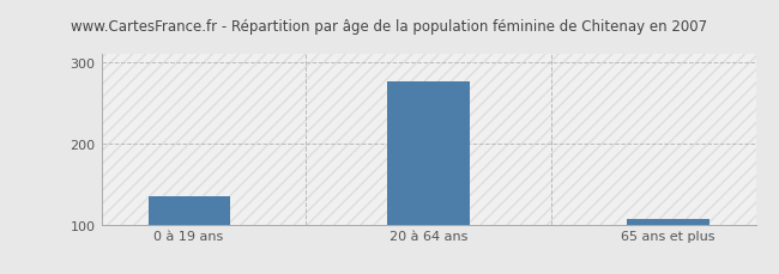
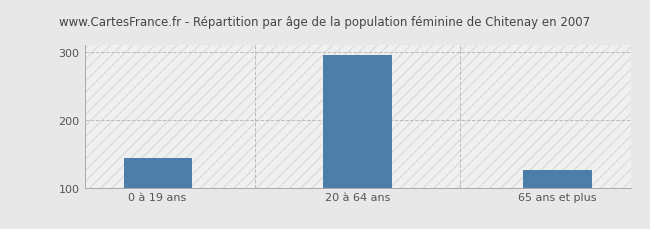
0 à 19 ans: 135 -> 144
20 à 64 ans: 276 -> 296
65 ans et plus: 107 -> 126
